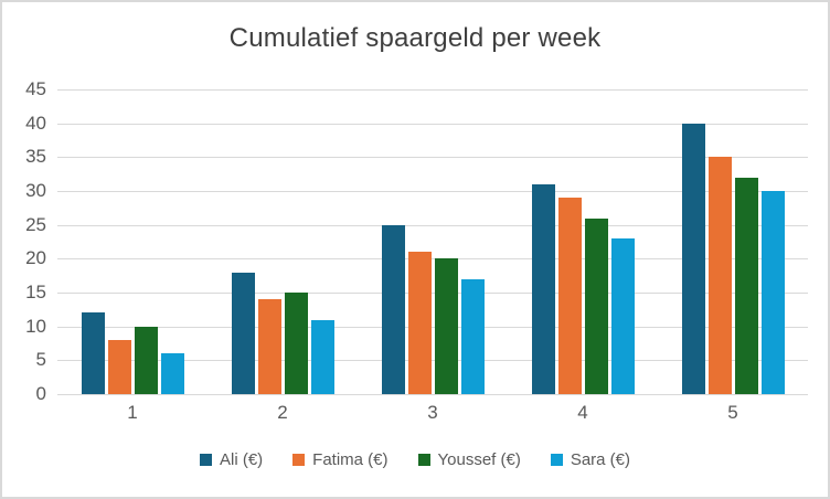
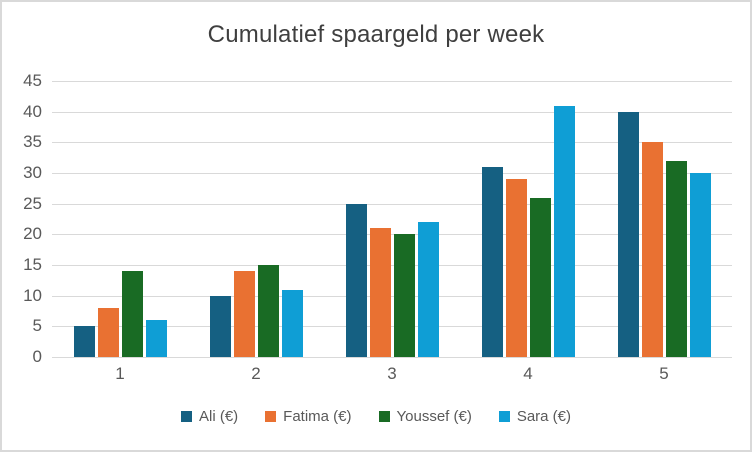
Ali (€)/1: 12 -> 5
Youssef (€)/1: 10 -> 14
Ali (€)/2: 18 -> 10
Sara (€)/3: 17 -> 22
Sara (€)/4: 23 -> 41
